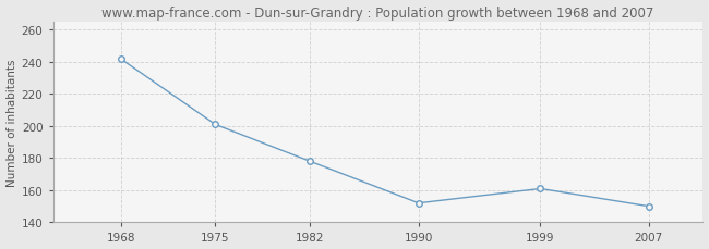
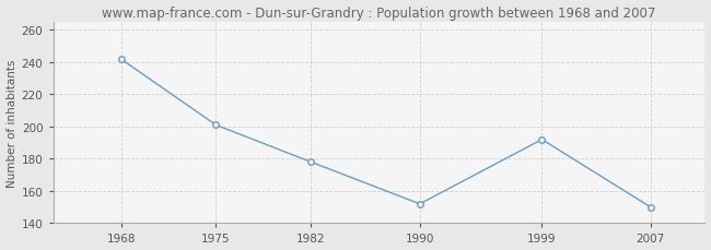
1999: 161 -> 192
